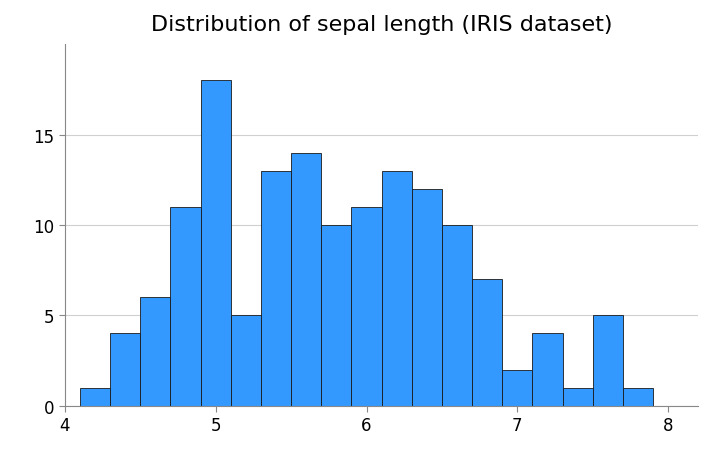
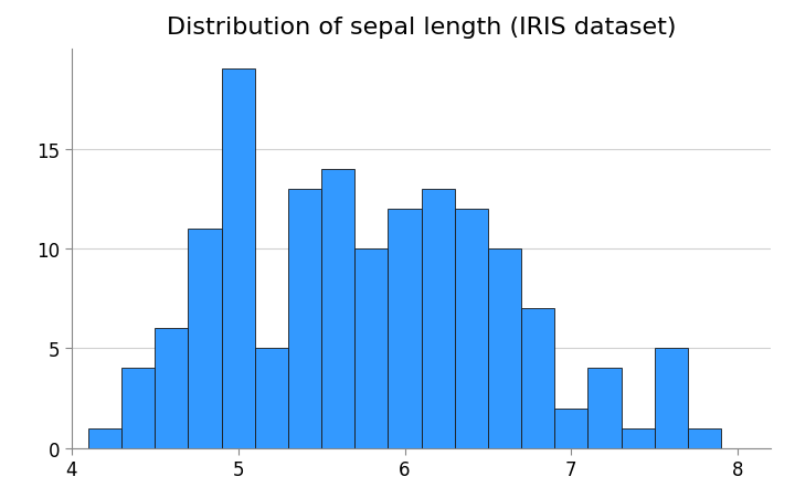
5: 18 -> 19
6: 11 -> 12
